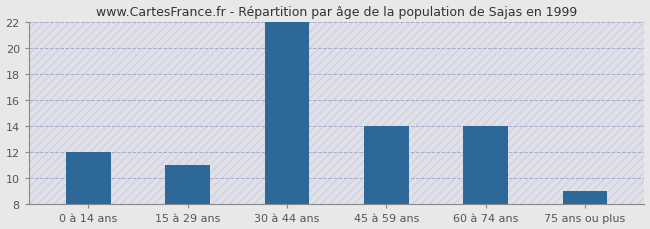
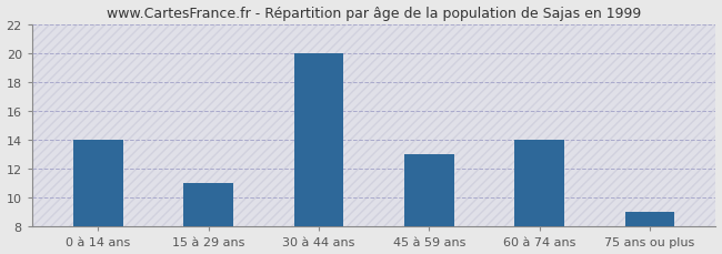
0 à 14 ans: 12 -> 14
30 à 44 ans: 22 -> 20
45 à 59 ans: 14 -> 13
